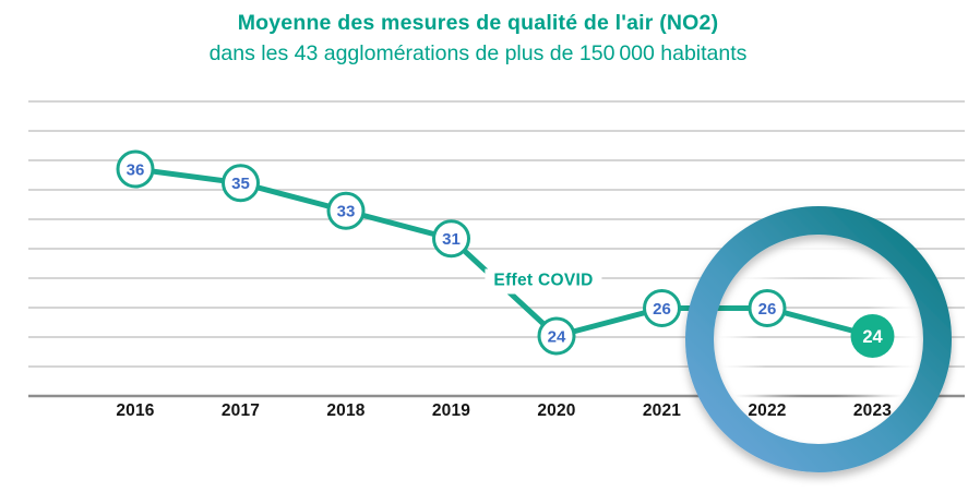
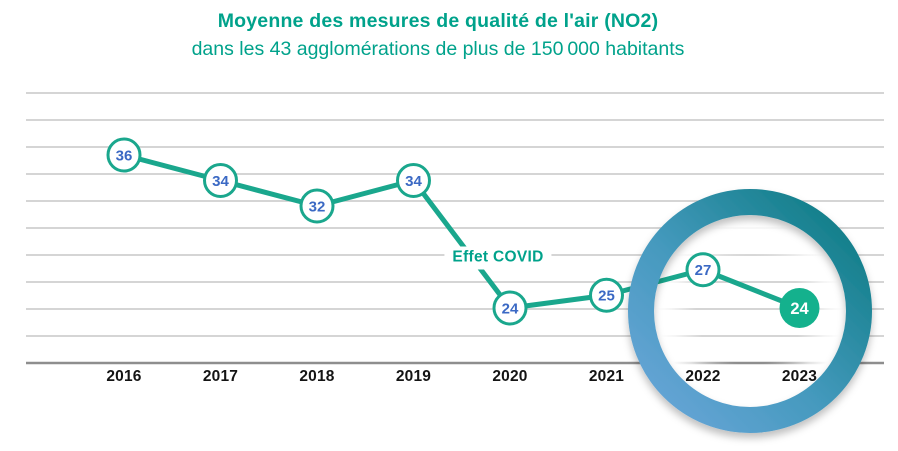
2017: 35 -> 34
2018: 33 -> 32
2019: 31 -> 34
2021: 26 -> 25
2022: 26 -> 27
